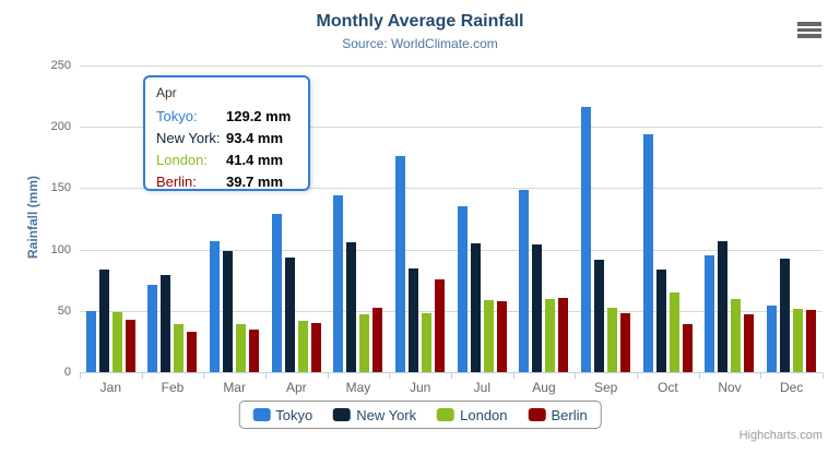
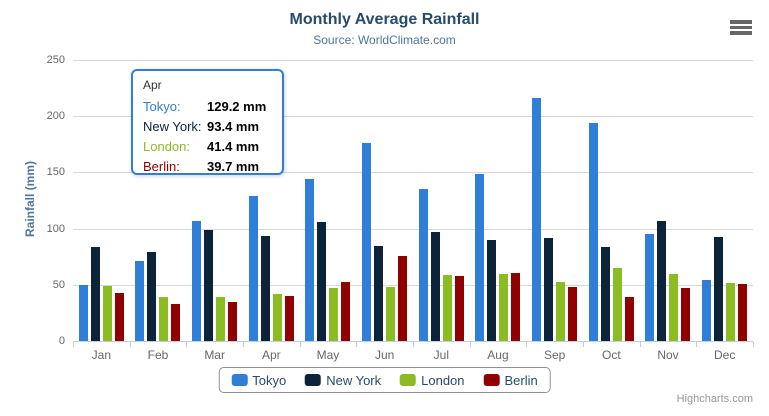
New York/Jul: 105 -> 97
New York/Aug: 104 -> 90
